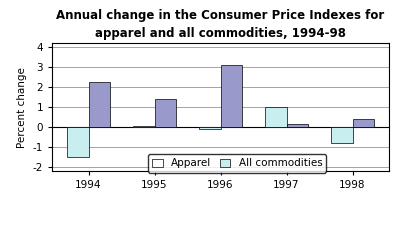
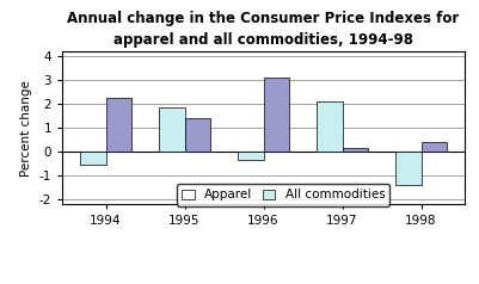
All commodities/1994: -1.50 -> -0.55
All commodities/1995: 0.05 -> 1.85
All commodities/1996: -0.10 -> -0.35
All commodities/1997: 1.00 -> 2.10
All commodities/1998: -0.80 -> -1.40
